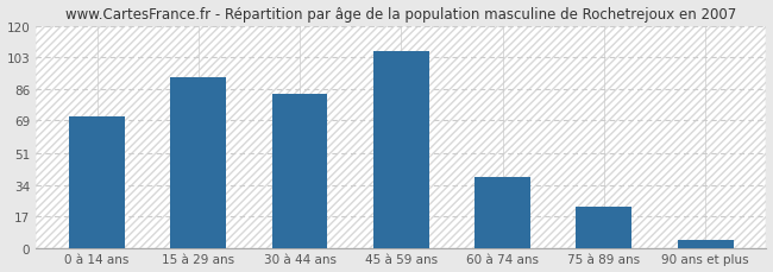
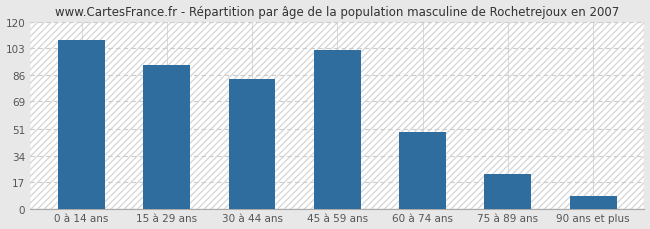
0 à 14 ans: 71 -> 108
45 à 59 ans: 106 -> 102
60 à 74 ans: 38 -> 49
90 ans et plus: 4 -> 8
